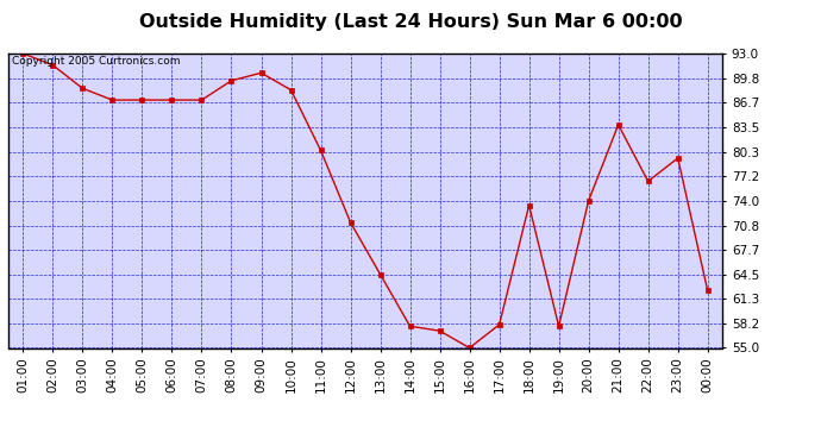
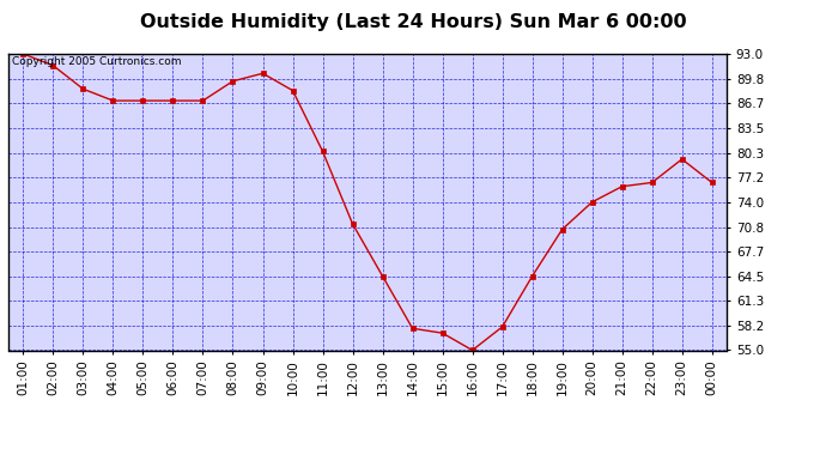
18:00: 73.4 -> 64.5
19:00: 57.8 -> 70.5
21:00: 83.8 -> 76.0
00:00: 62.4 -> 76.5
